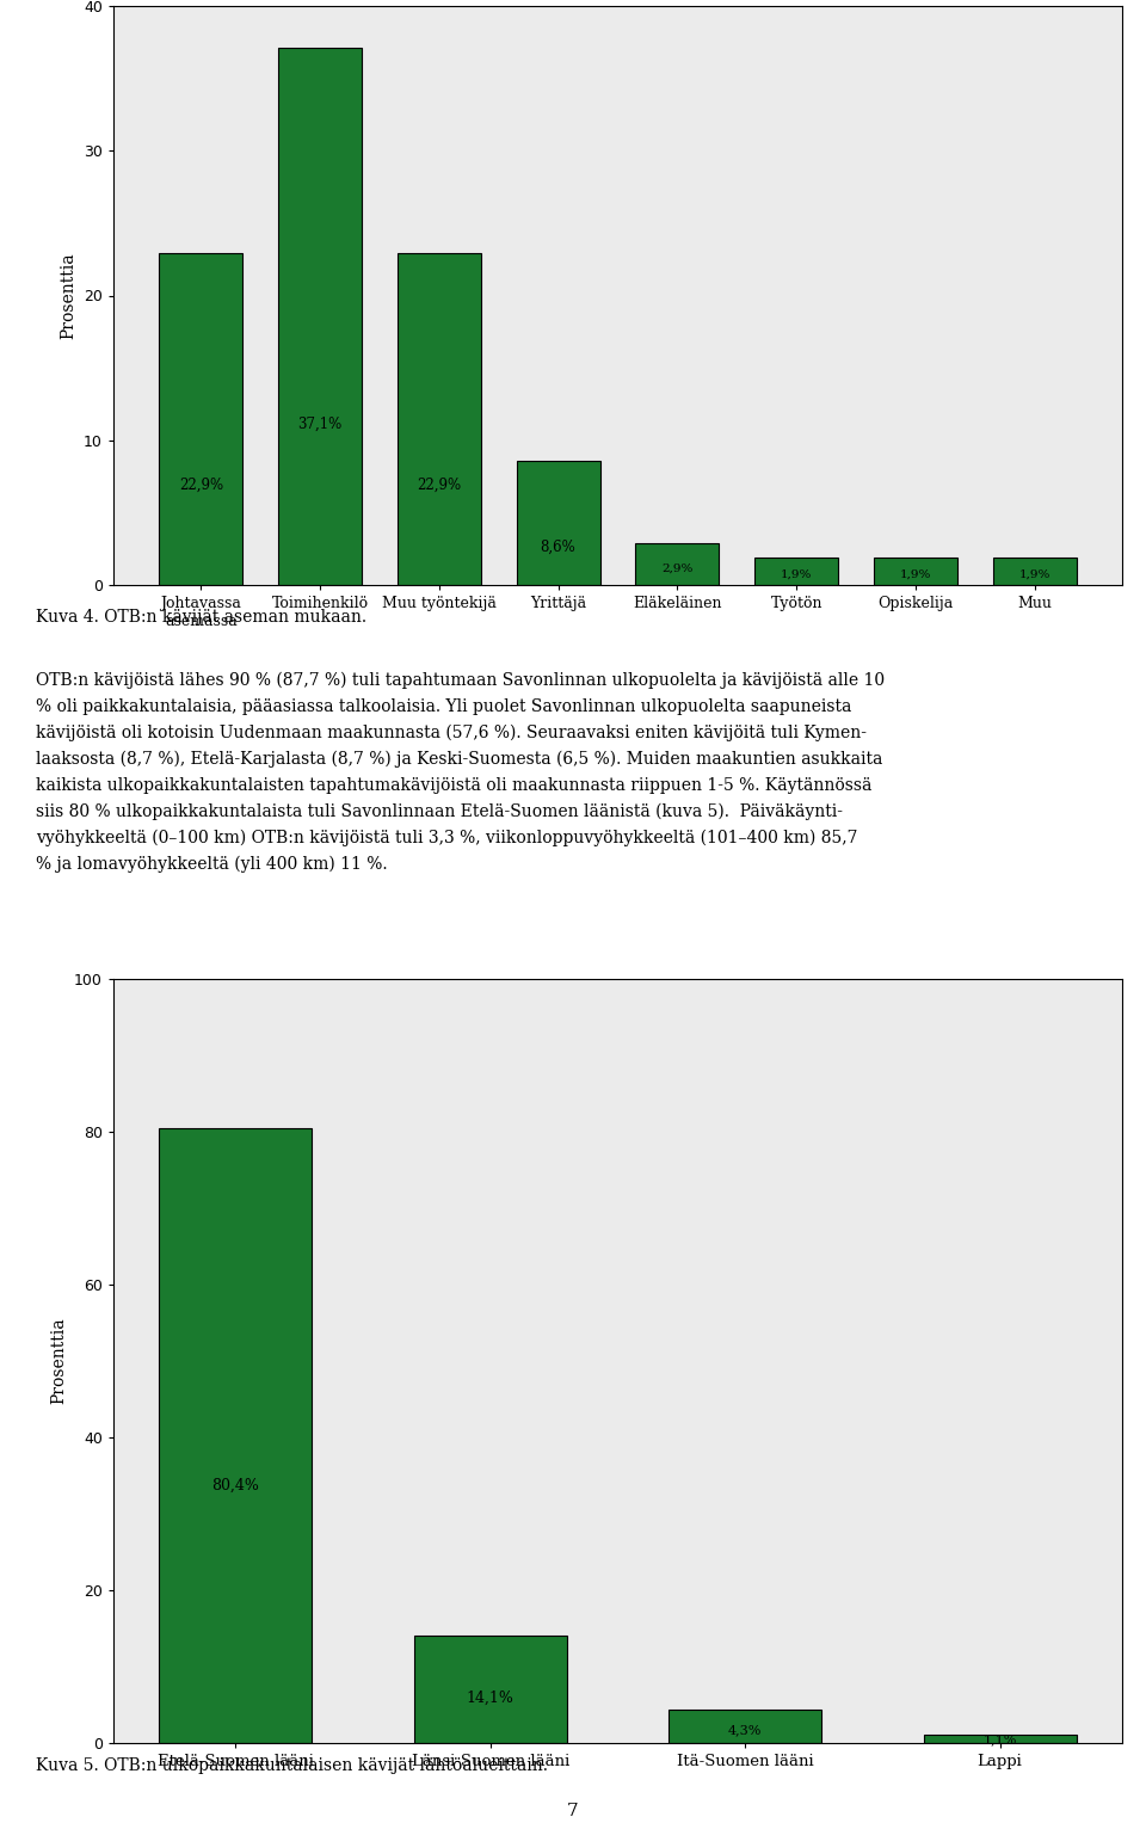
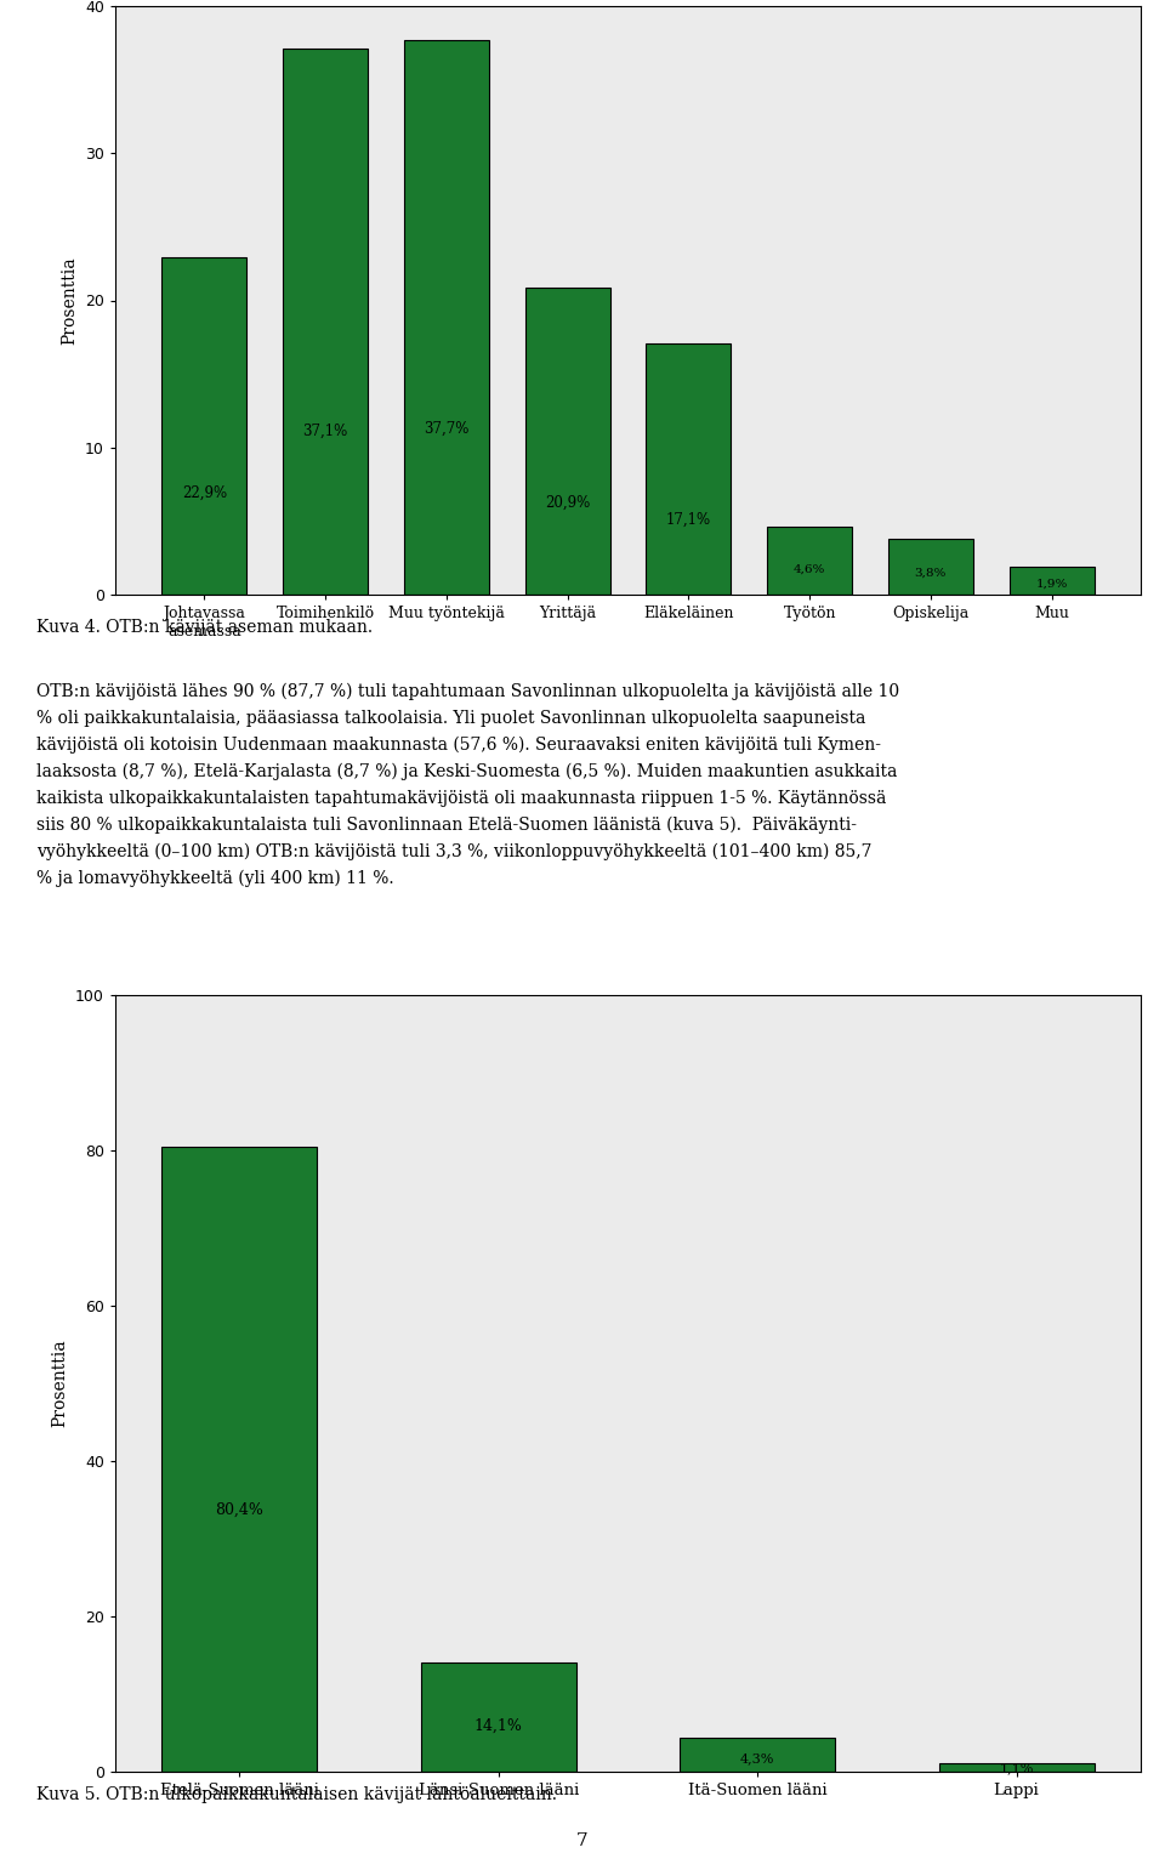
Muu työntekijä: 22,9% -> 37,7%
Yrittäjä: 8,6% -> 20,9%
Eläkeläinen: 2,9% -> 17,1%
Työtön: 1,9% -> 4,6%
Opiskelija: 1,9% -> 3,8%
